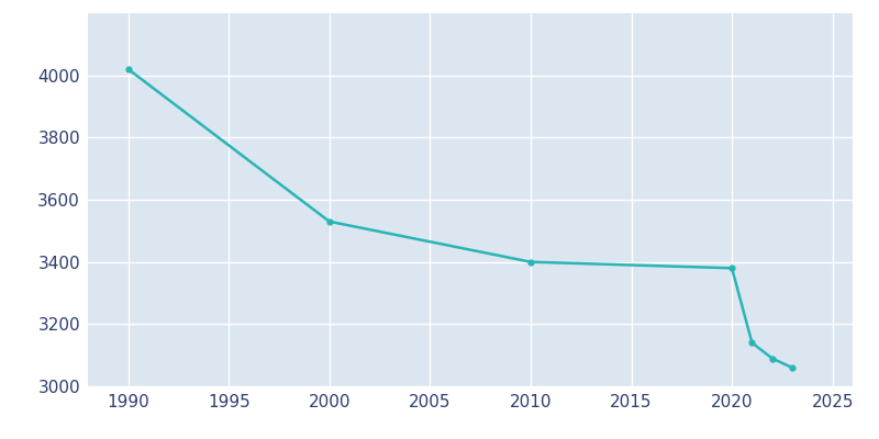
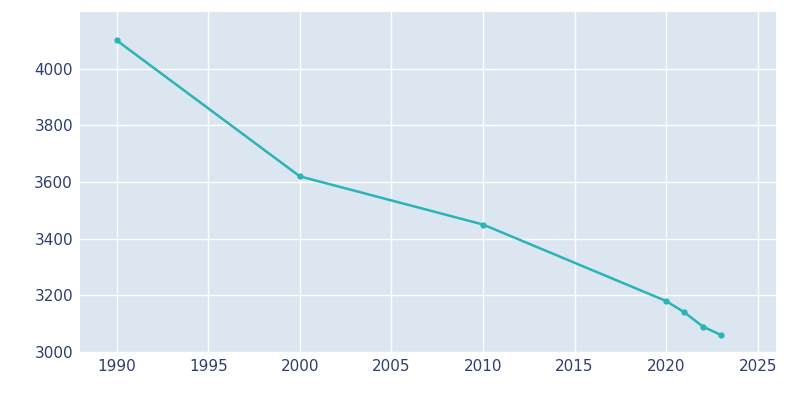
1990: 4020 -> 4100
2000: 3530 -> 3620
2010: 3400 -> 3450
2020: 3380 -> 3180
